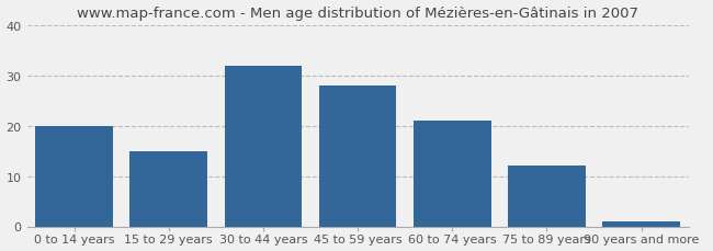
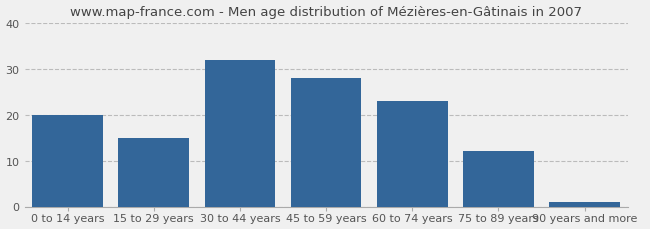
60 to 74 years: 21 -> 23
